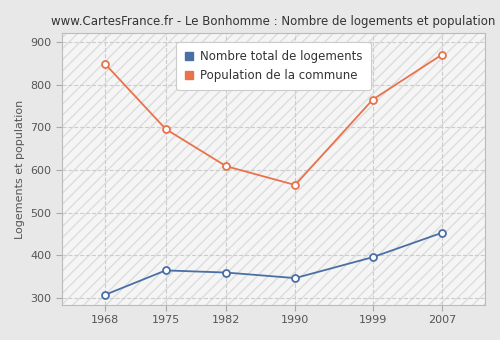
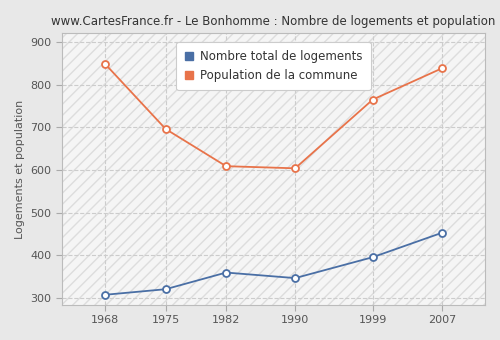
Nombre total de logements/1975: 365 -> 321
Population de la commune/1990: 565 -> 604
Population de la commune/2007: 870 -> 838
